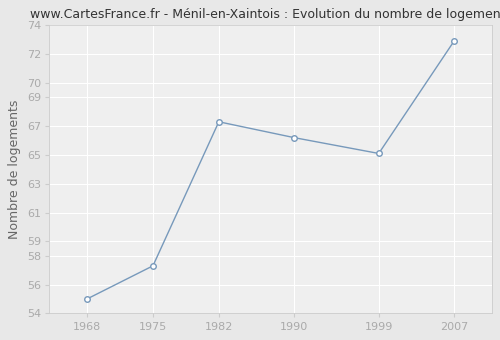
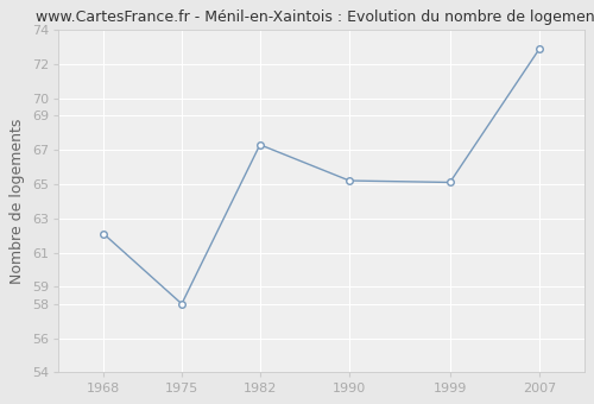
1968: 55.0 -> 62.1
1975: 57.3 -> 58.0
1990: 66.2 -> 65.2
